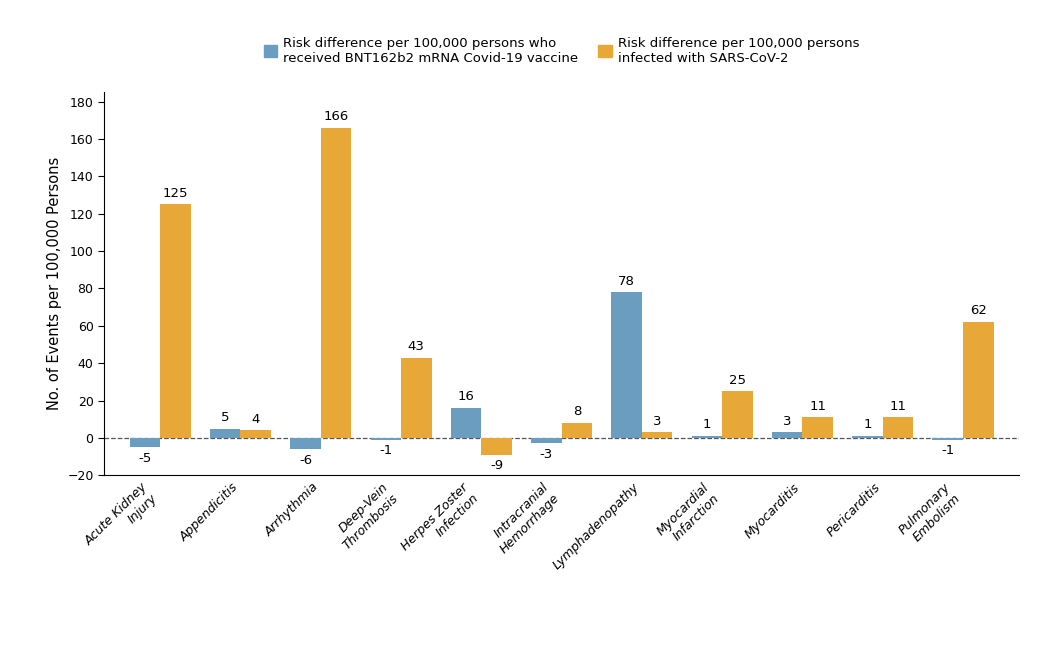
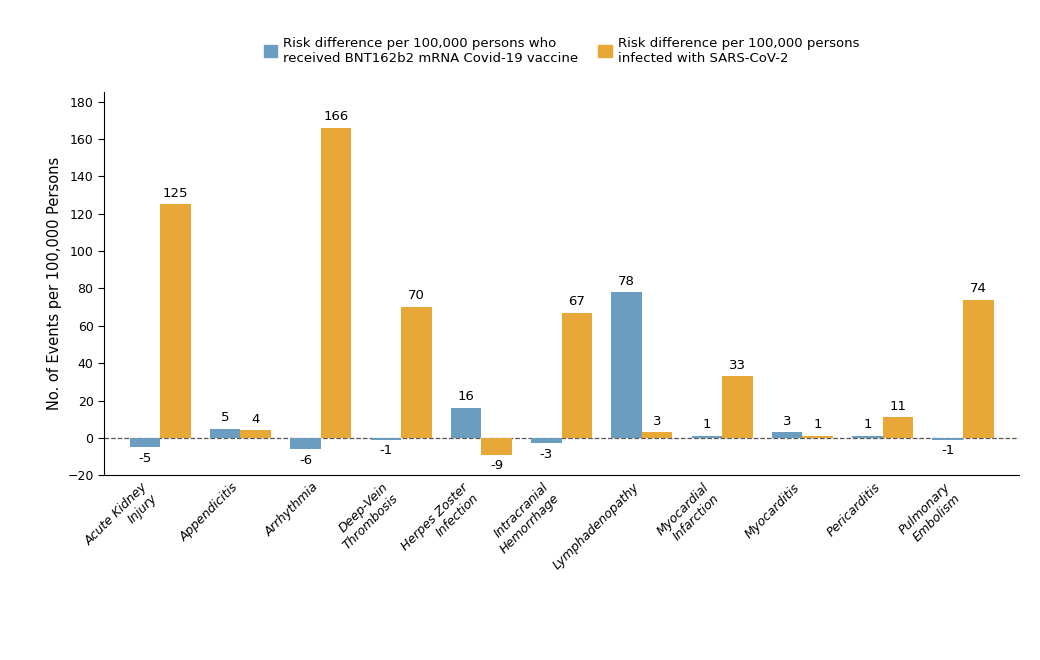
Risk difference per 100,000 persons infected with SARS-CoV-2/Deep-Vein Thrombosis: 43 -> 70
Risk difference per 100,000 persons infected with SARS-CoV-2/Intracranial Hemorrhage: 8 -> 67
Risk difference per 100,000 persons infected with SARS-CoV-2/Myocardial Infarction: 25 -> 33
Risk difference per 100,000 persons infected with SARS-CoV-2/Myocarditis: 11 -> 1
Risk difference per 100,000 persons infected with SARS-CoV-2/Pulmonary Embolism: 62 -> 74
